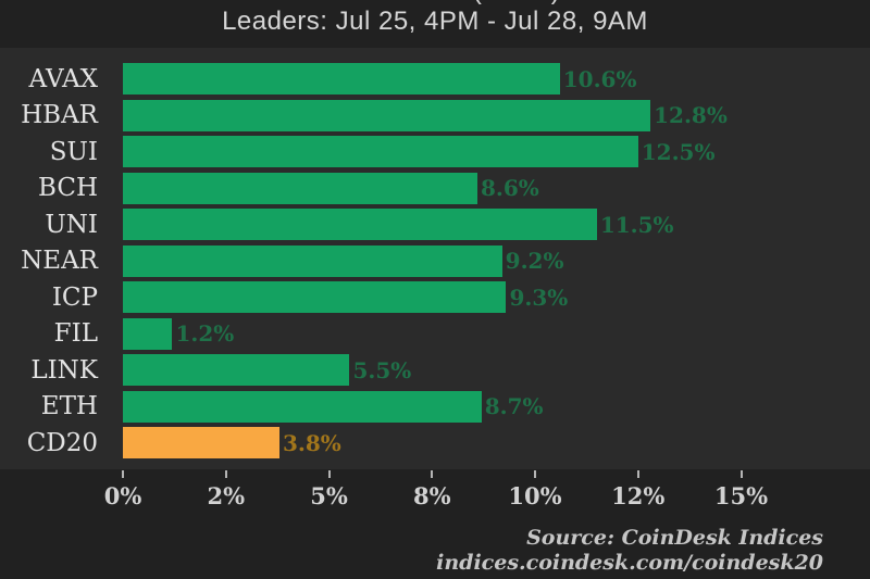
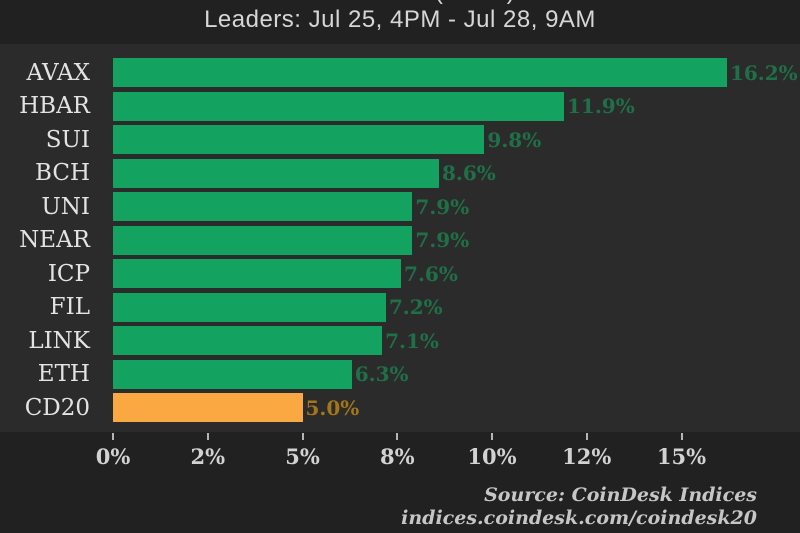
AVAX: 10.6% -> 16.2%
HBAR: 12.8% -> 11.9%
SUI: 12.5% -> 9.8%
UNI: 11.5% -> 7.9%
NEAR: 9.2% -> 7.9%
ICP: 9.3% -> 7.6%
FIL: 1.2% -> 7.2%
LINK: 5.5% -> 7.1%
ETH: 8.7% -> 6.3%
CD20: 3.8% -> 5.0%
